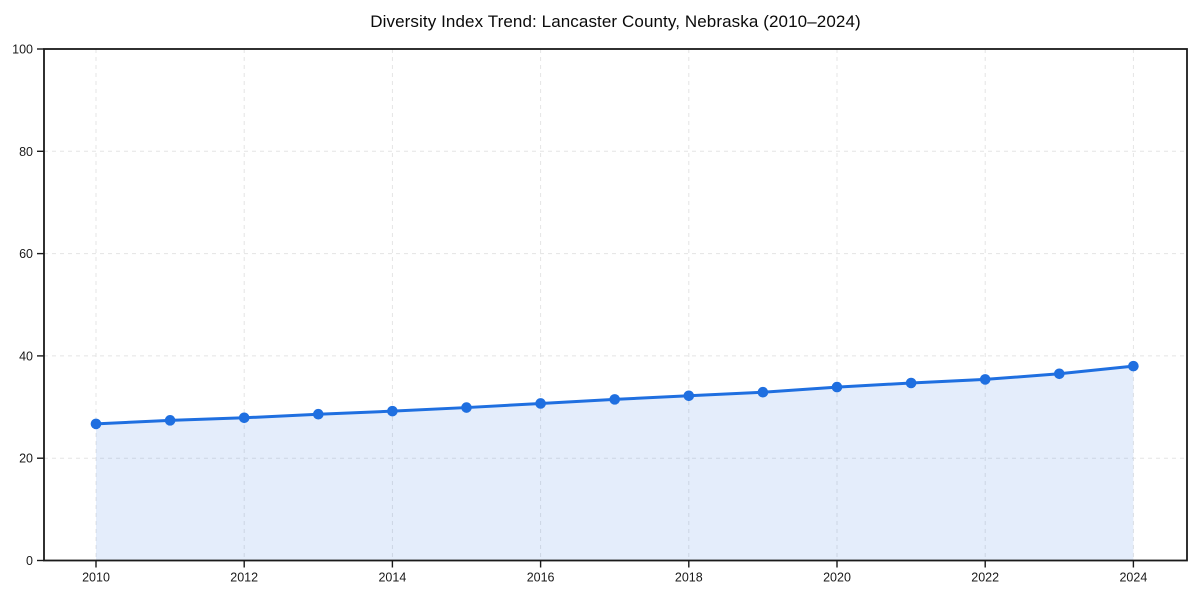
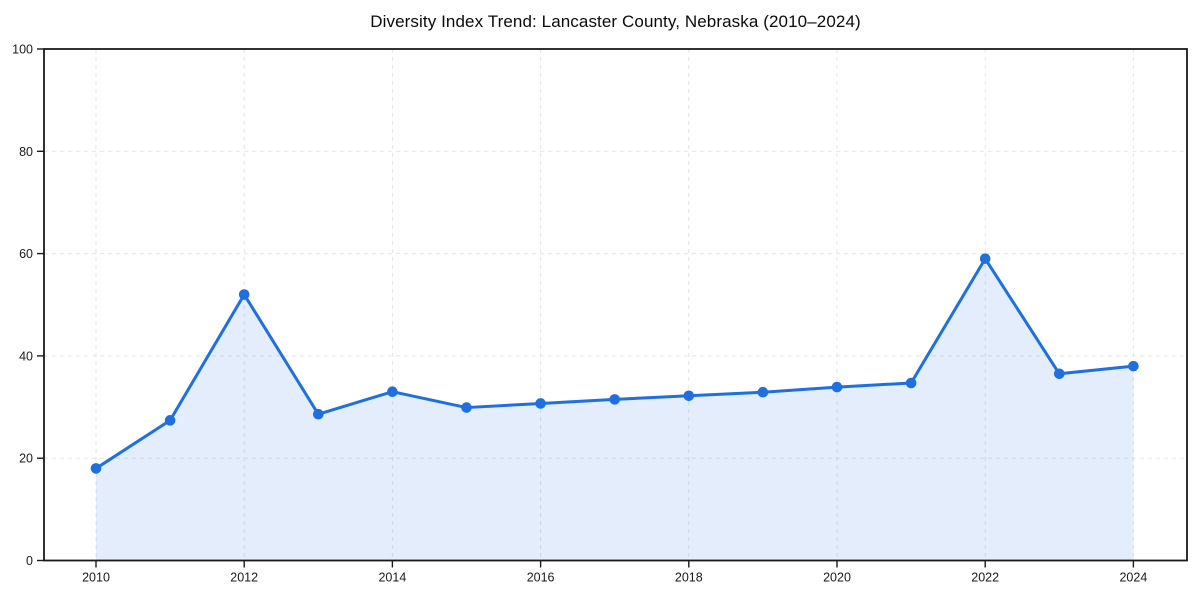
2010: 27 -> 18
2012: 28 -> 52
2014: 29 -> 33
2022: 35 -> 59
